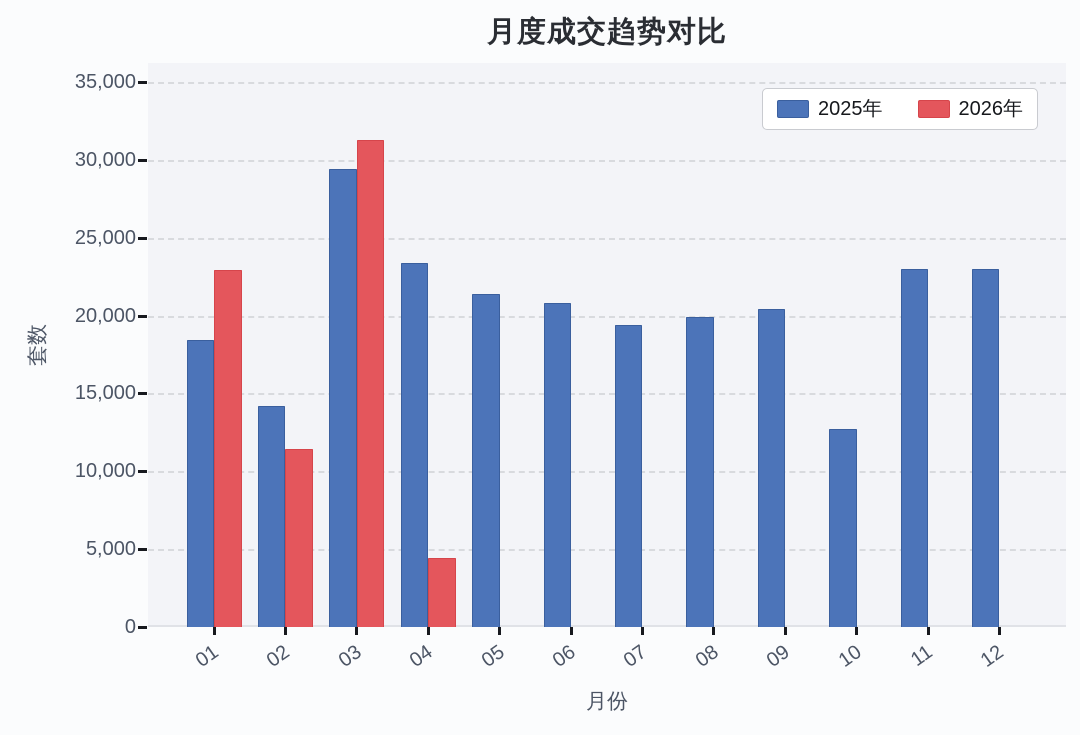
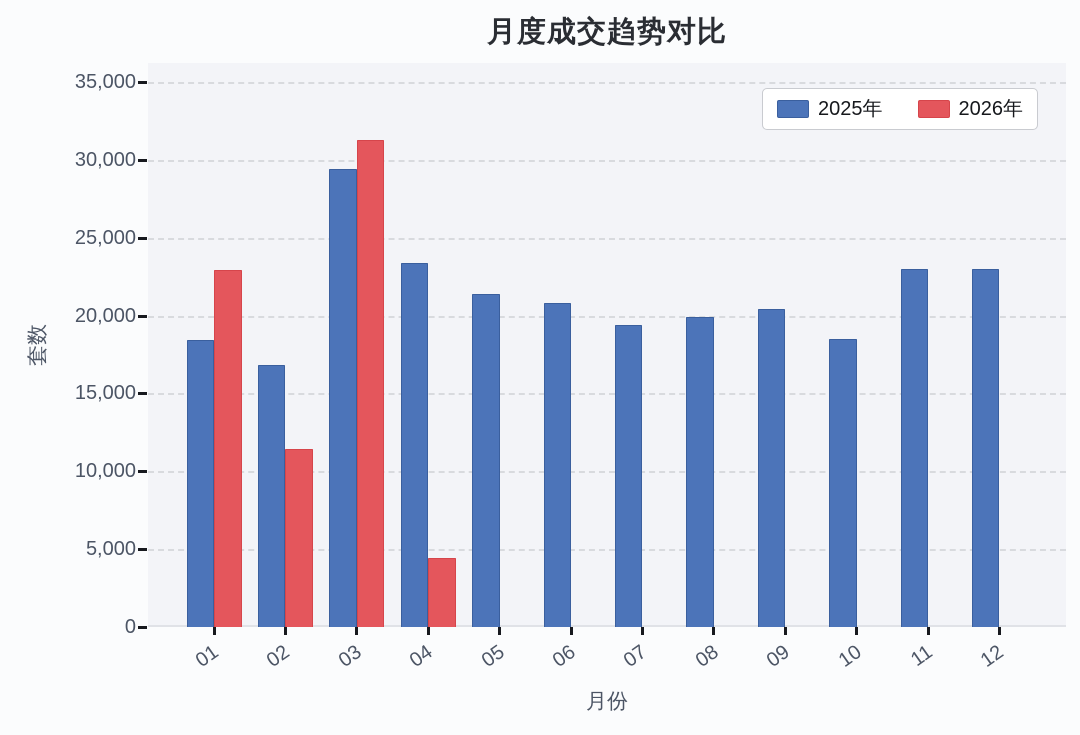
2025年/02: 14200 -> 16800
2025年/10: 12700 -> 18500
